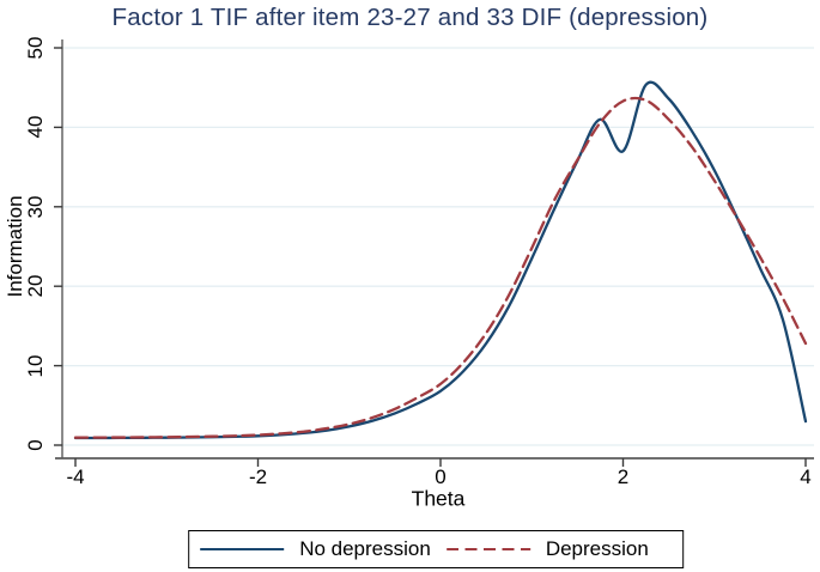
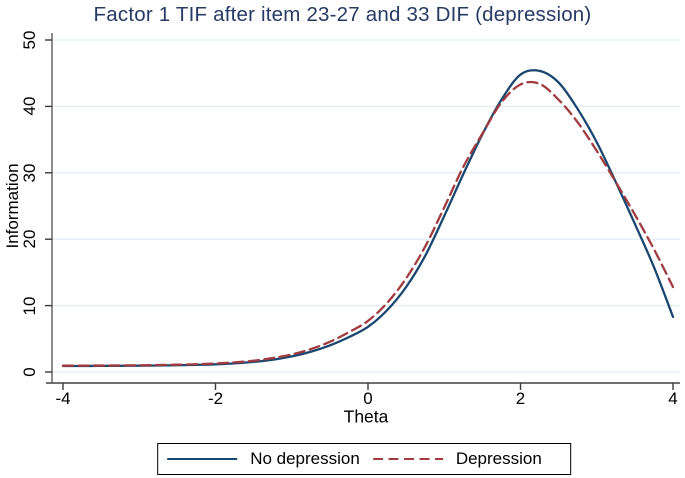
No depression/2: 37 -> 45
No depression/4: 3 -> 8
